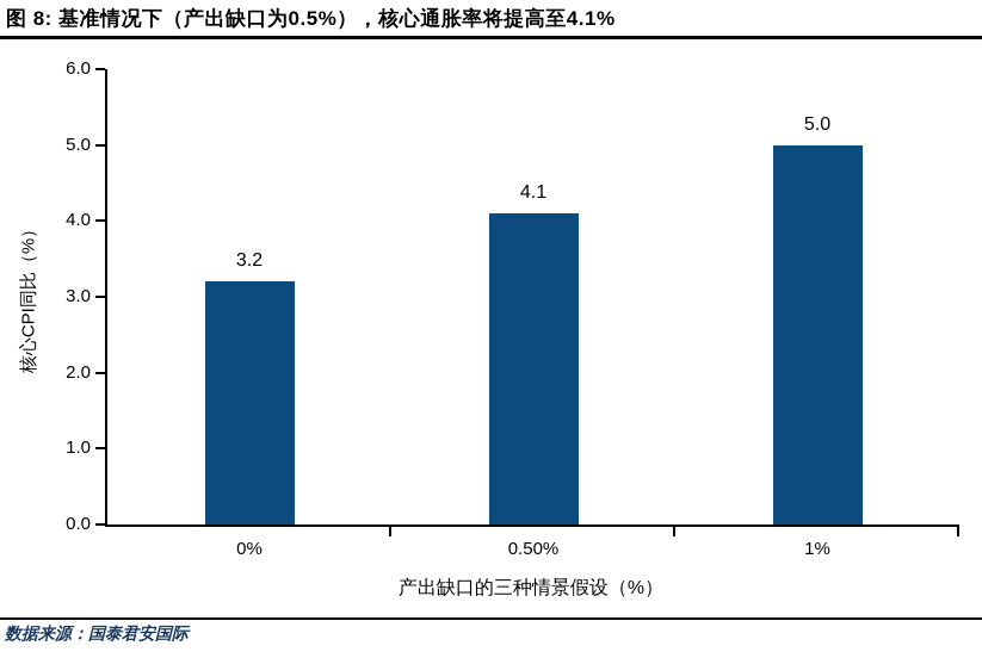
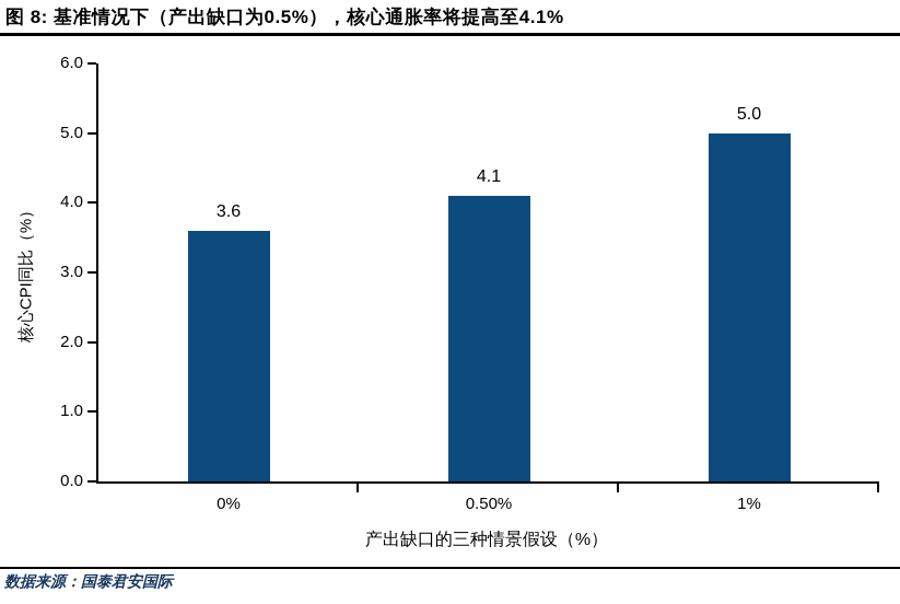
0%: 3.2 -> 3.6
